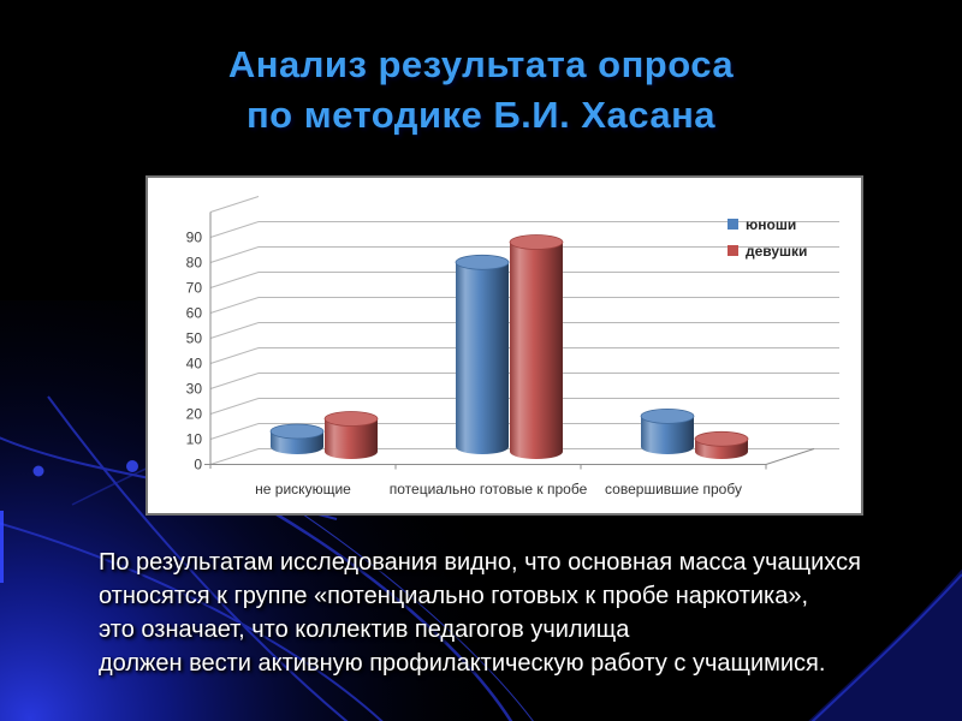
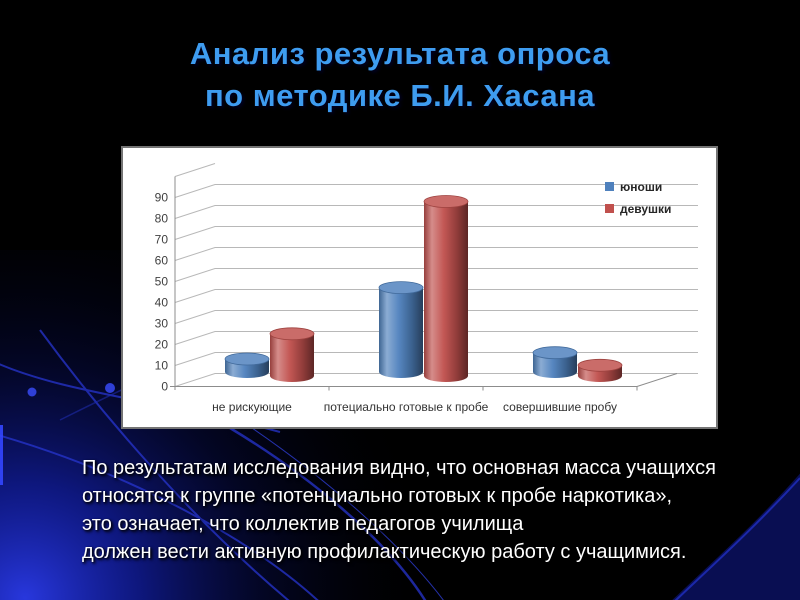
девушки/не рискующие: 15 -> 22
юноши/потециально готовые к пробе: 77 -> 44
юноши/совершившие пробу: 16 -> 13
